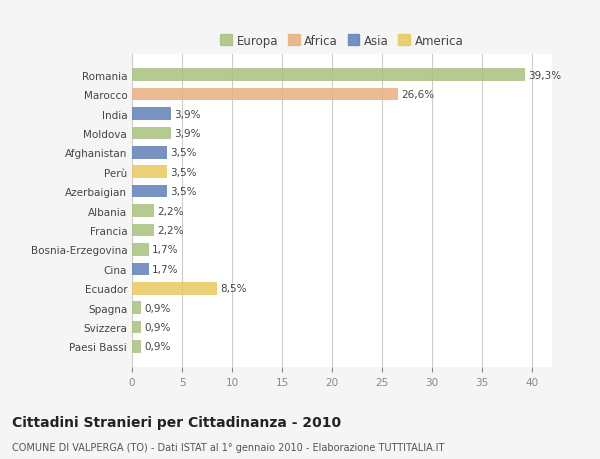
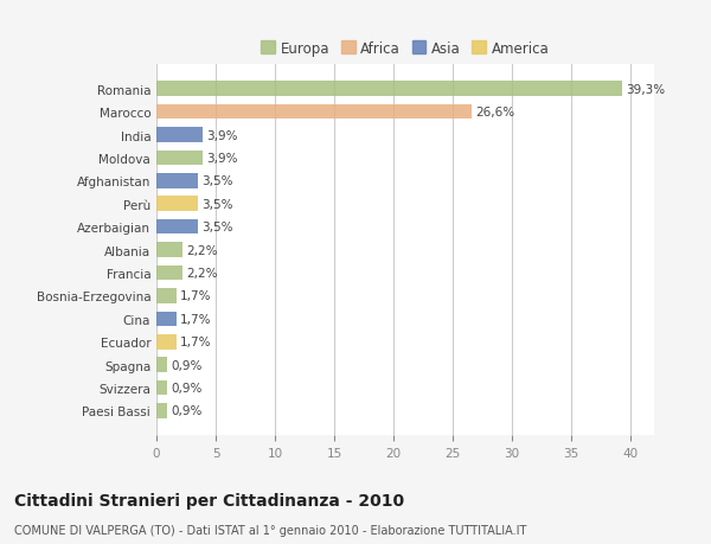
Ecuador: 8,5% -> 1,7%
